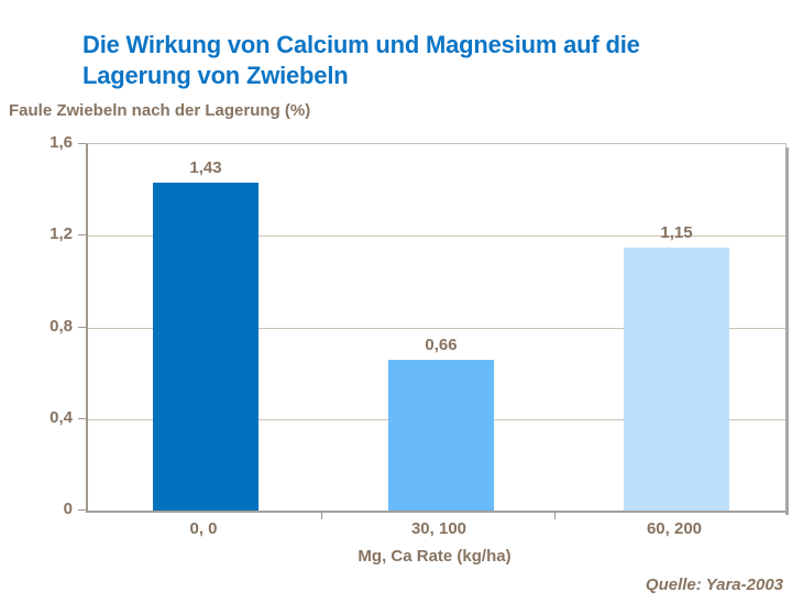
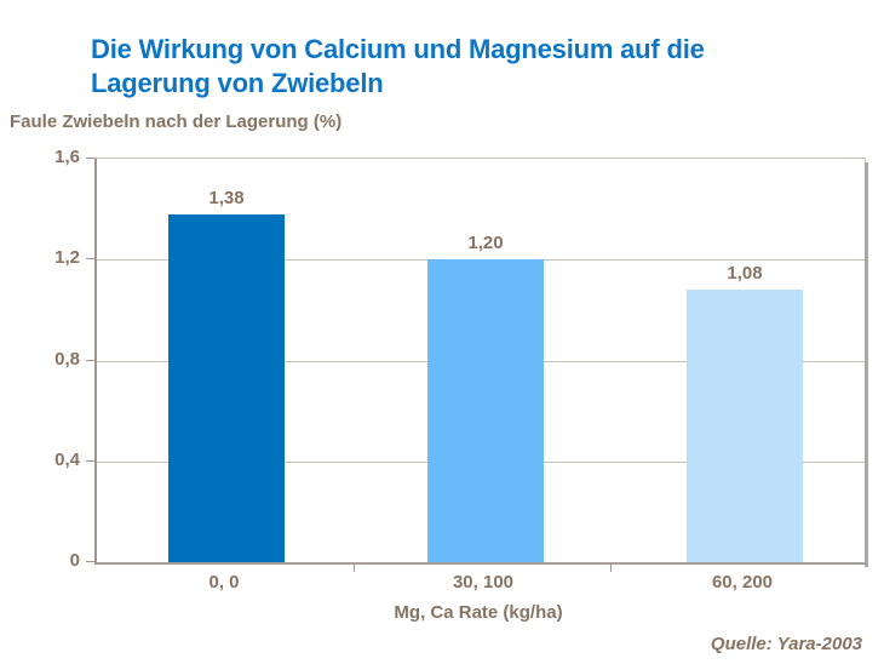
0, 0: 1,43 -> 1,38
30, 100: 0,66 -> 1,20
60, 200: 1,15 -> 1,08
